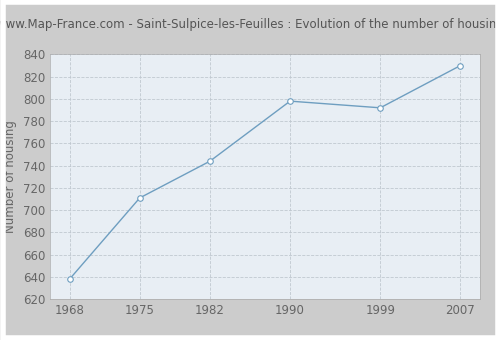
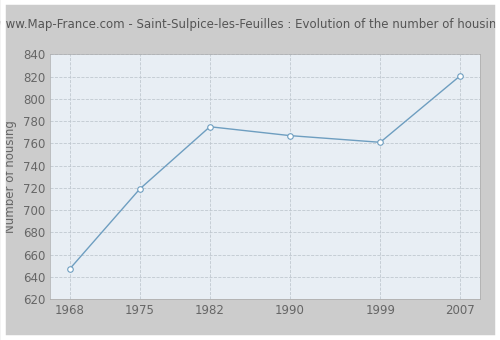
1968: 638 -> 647
1975: 711 -> 719
1982: 744 -> 775
1990: 798 -> 767
1999: 792 -> 761
2007: 830 -> 821
